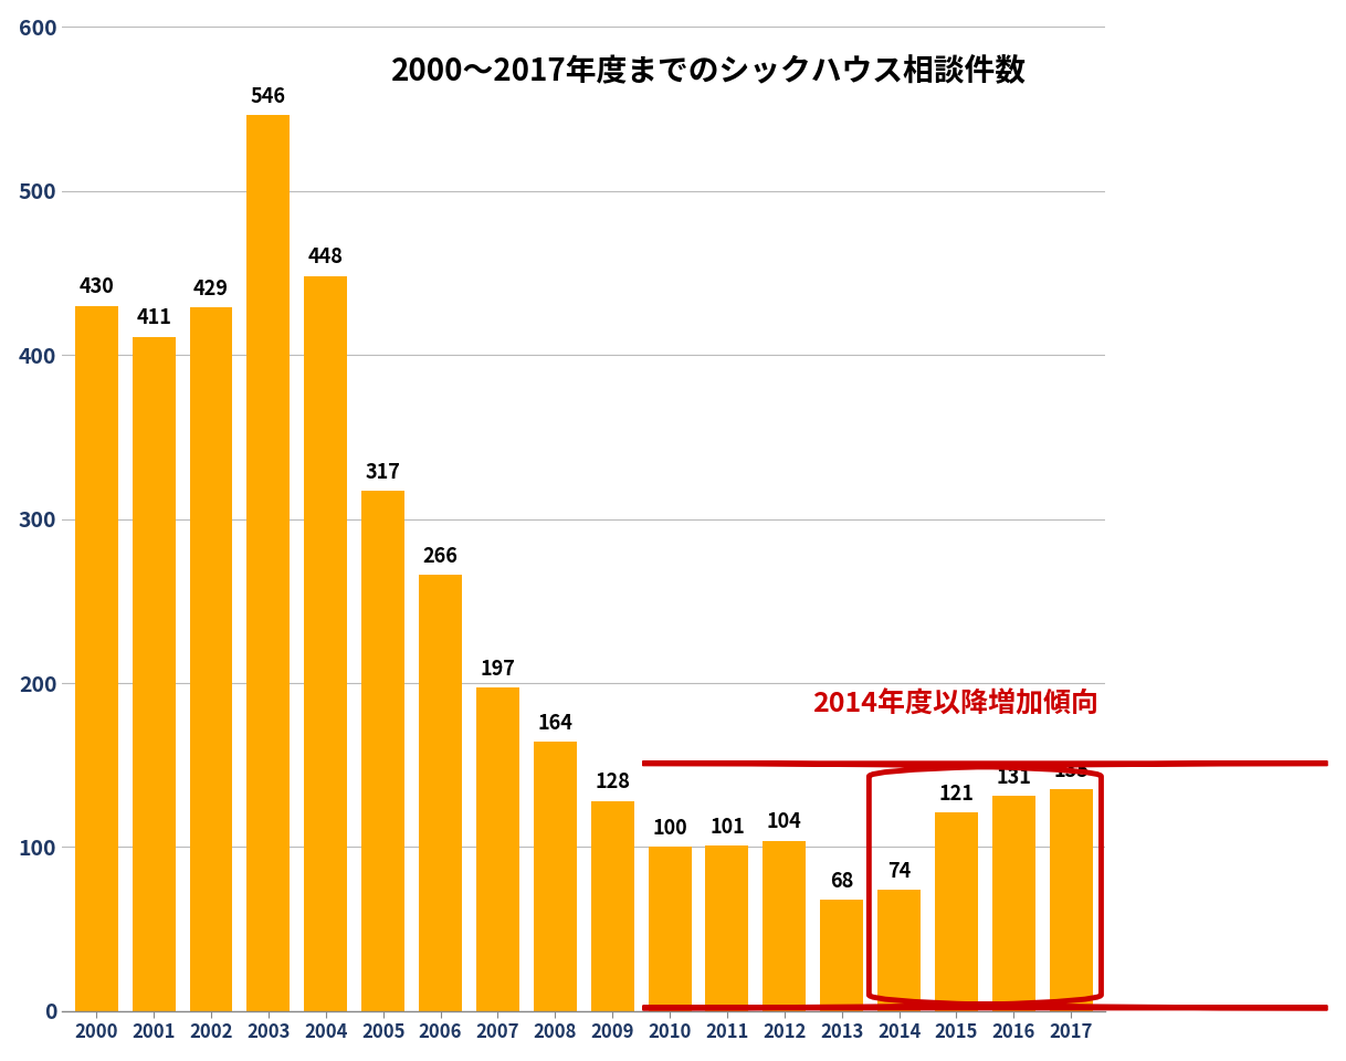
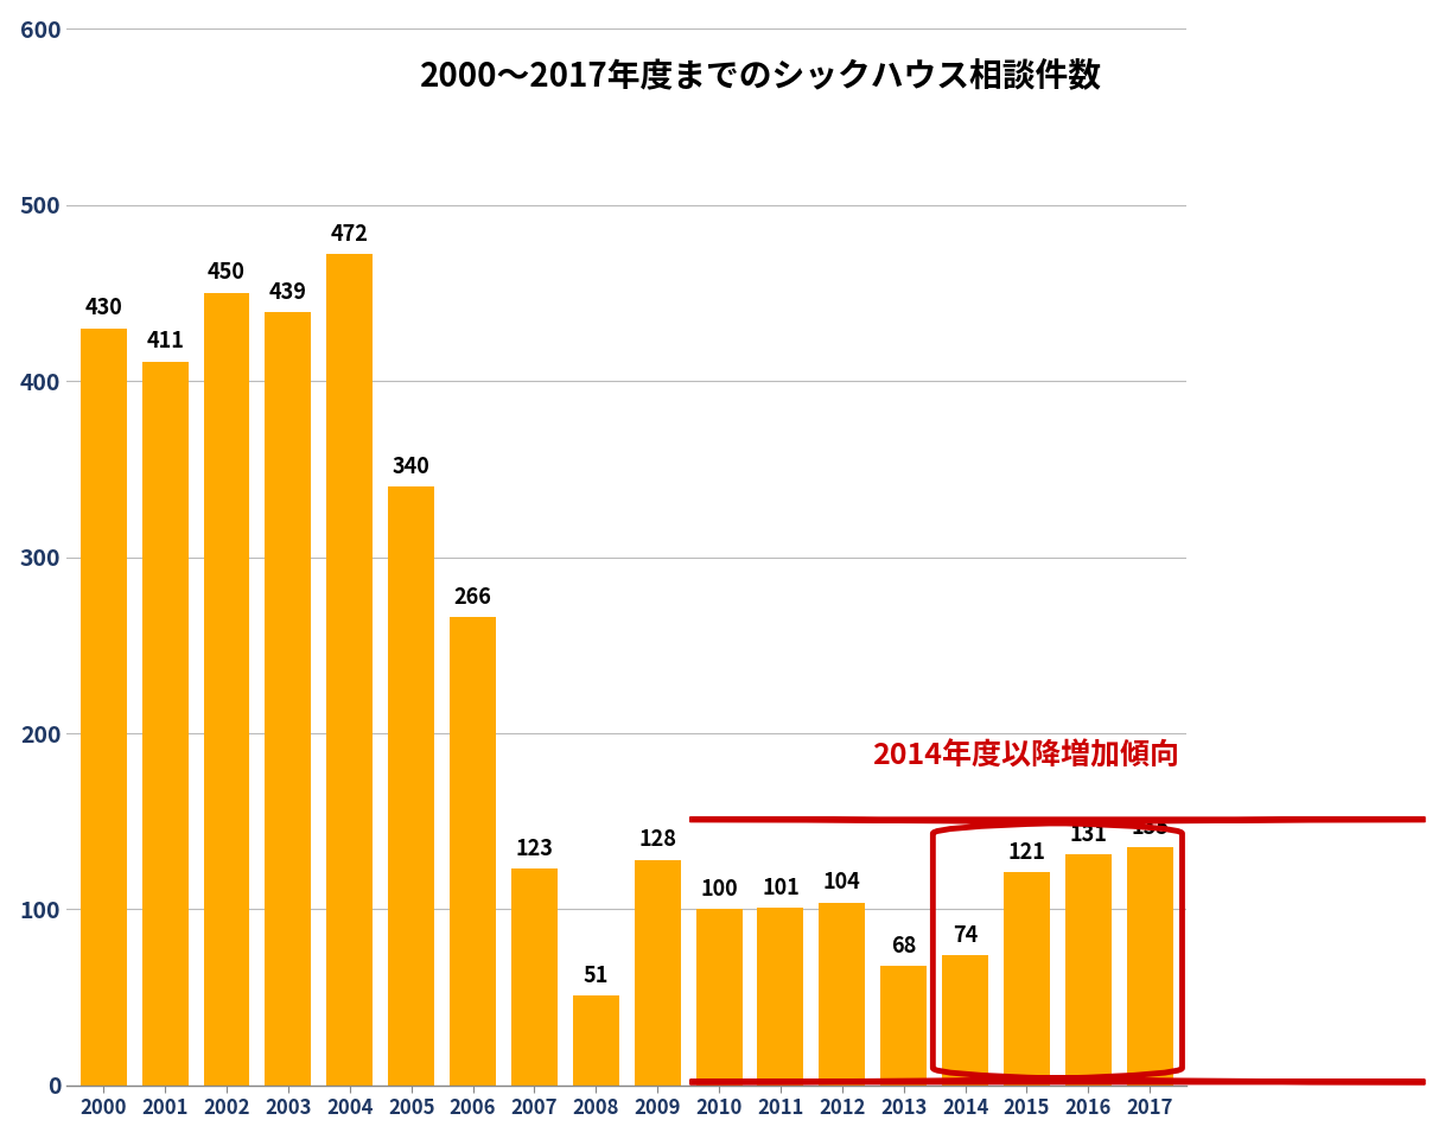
2002: 429 -> 450
2003: 546 -> 439
2004: 448 -> 472
2005: 317 -> 340
2007: 197 -> 123
2008: 164 -> 51
